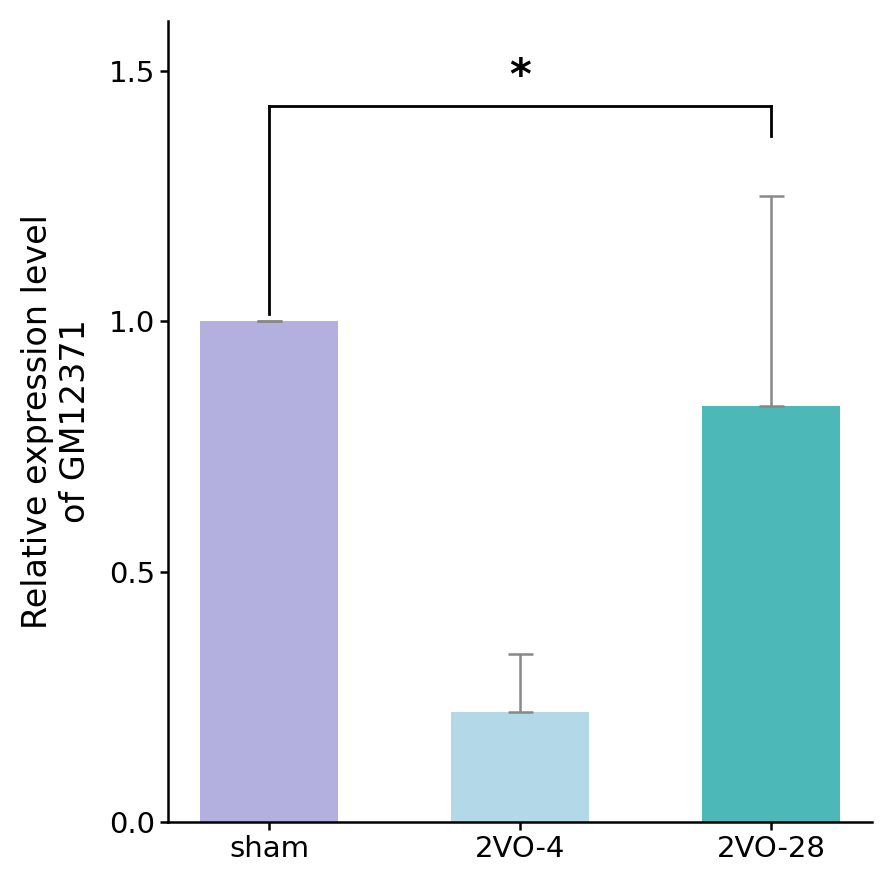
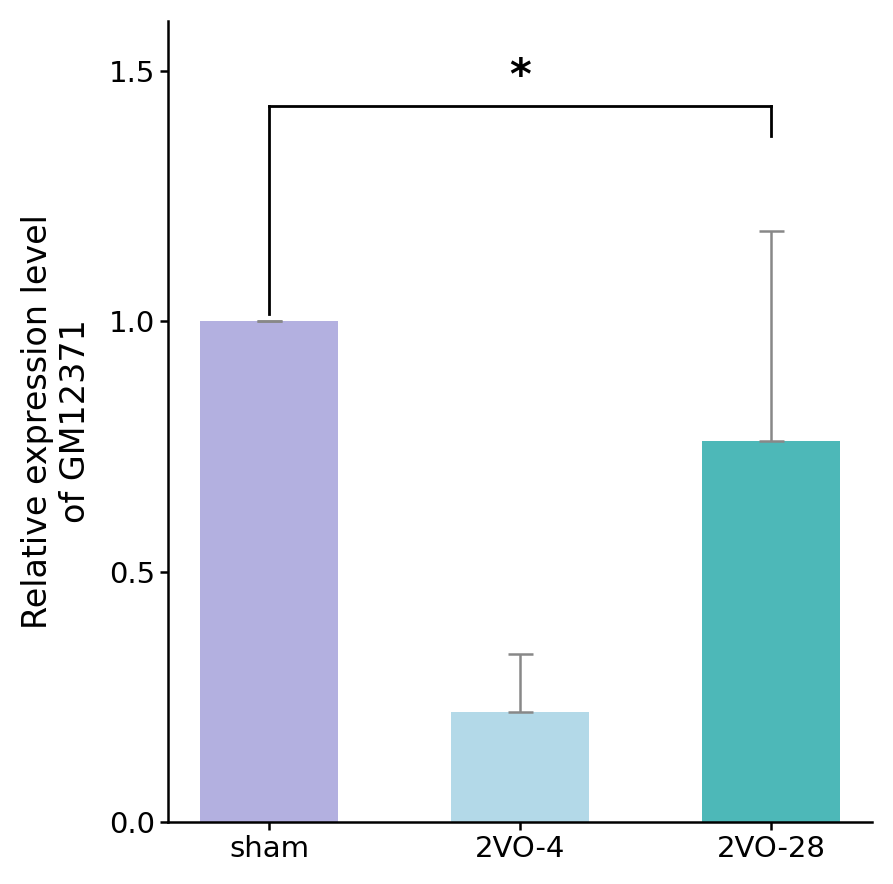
2VO-28: 0.83 -> 0.76
